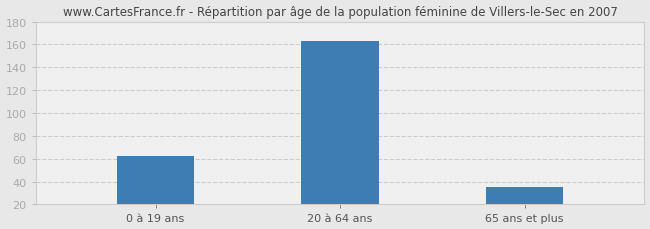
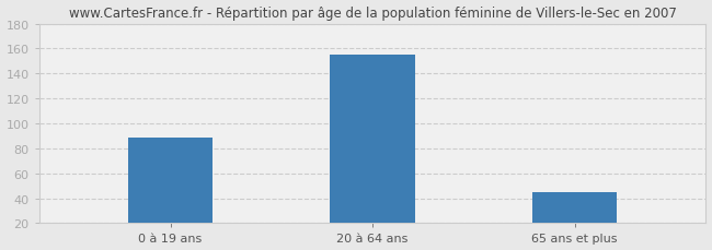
0 à 19 ans: 62 -> 89
20 à 64 ans: 163 -> 155
65 ans et plus: 35 -> 45
